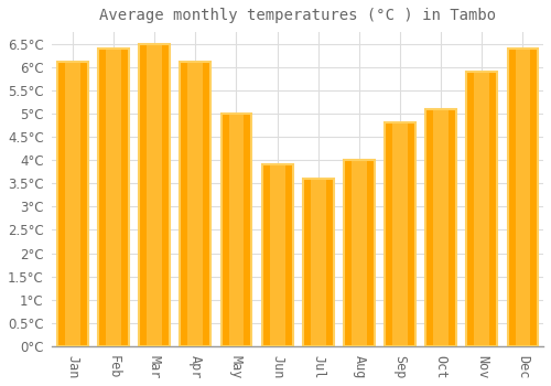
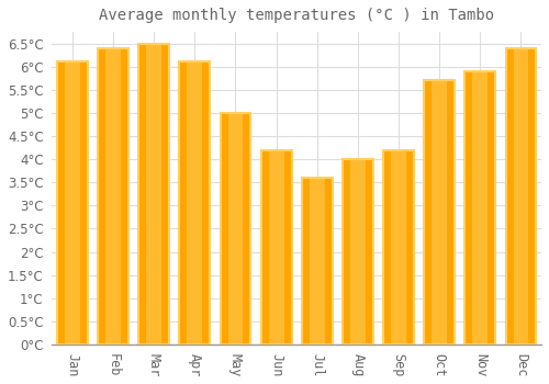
Jun: 3.9°C -> 4.2°C
Sep: 4.8°C -> 4.2°C
Oct: 5.1°C -> 5.7°C
